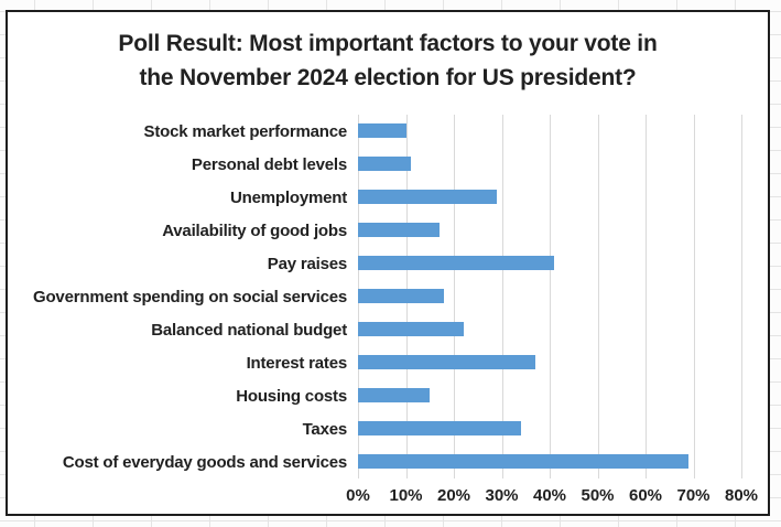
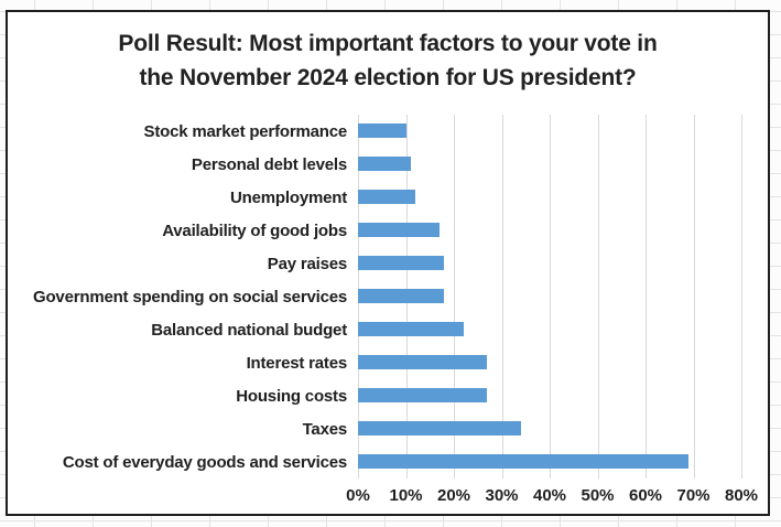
Unemployment: 29% -> 12%
Pay raises: 41% -> 18%
Interest rates: 37% -> 27%
Housing costs: 15% -> 27%
